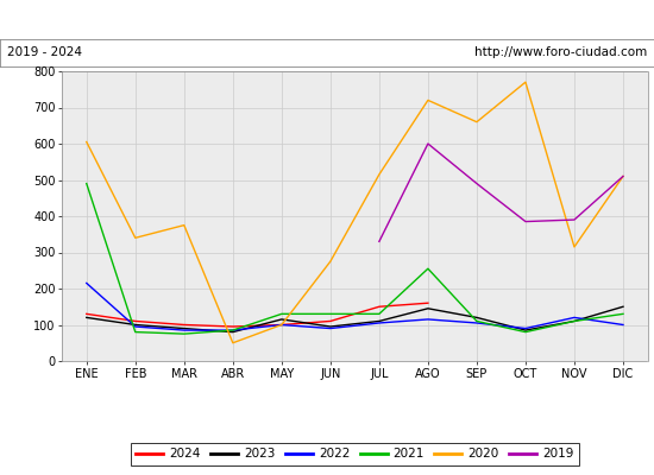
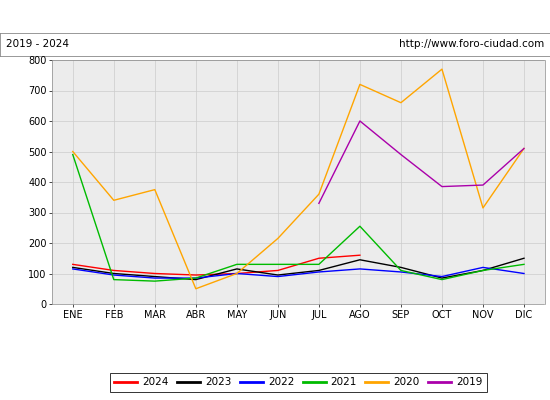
2022/ENE: 215 -> 115
2020/ENE: 605 -> 500
2020/JUN: 275 -> 215
2020/JUL: 515 -> 360
